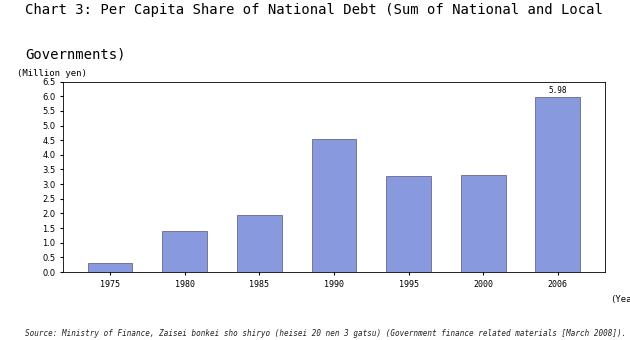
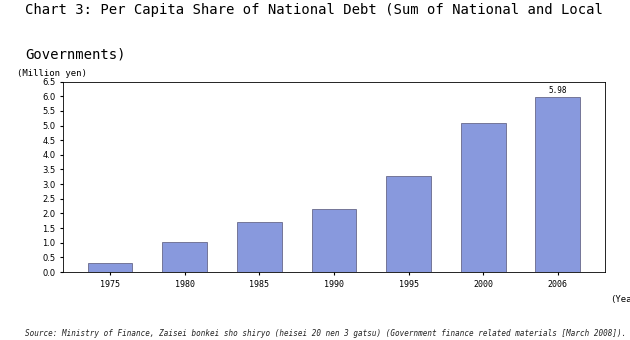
1980: 1.40 -> 1.03
1985: 1.95 -> 1.70
1990: 4.55 -> 2.15
2000: 3.30 -> 5.10
